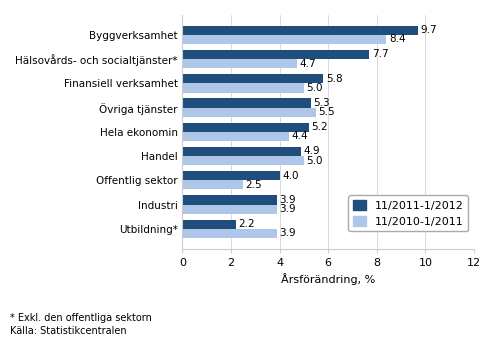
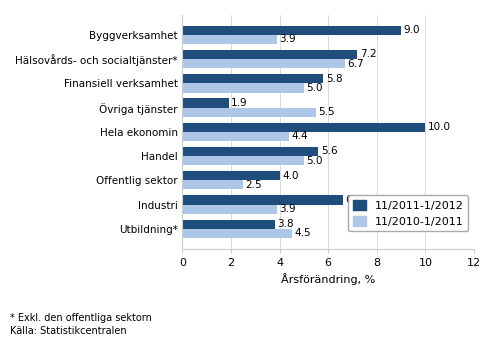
11/2011-1/2012/Byggverksamhet: 9.7 -> 9.0
11/2010-1/2011/Byggverksamhet: 8.4 -> 3.9
11/2011-1/2012/Hälsovårds- och socialtjänster*: 7.7 -> 7.2
11/2010-1/2011/Hälsovårds- och socialtjänster*: 4.7 -> 6.7
11/2011-1/2012/Övriga tjänster: 5.3 -> 1.9
11/2011-1/2012/Hela ekonomin: 5.2 -> 10.0
11/2011-1/2012/Handel: 4.9 -> 5.6
11/2011-1/2012/Industri: 3.9 -> 6.6
11/2011-1/2012/Utbildning*: 2.2 -> 3.8
11/2010-1/2011/Utbildning*: 3.9 -> 4.5
